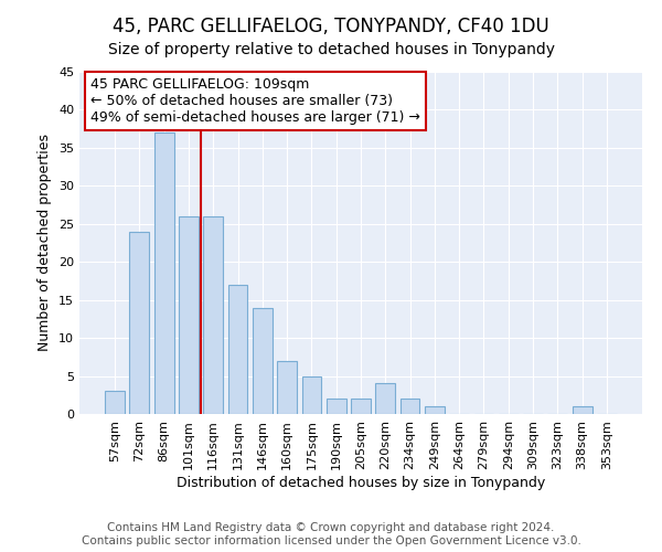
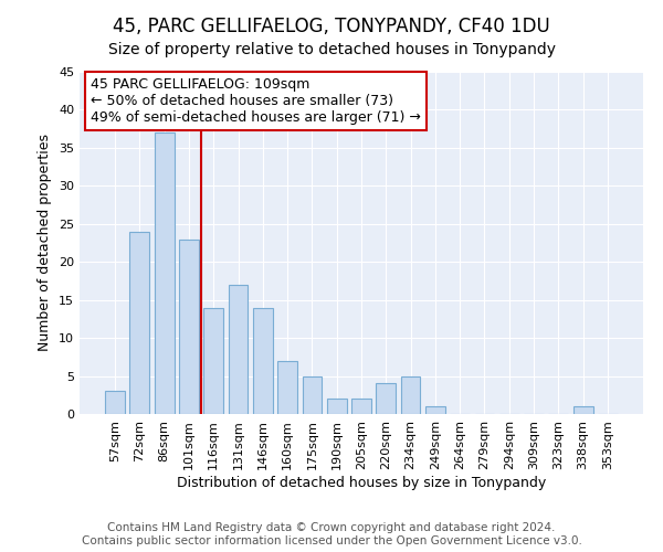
101sqm: 26 -> 23
116sqm: 26 -> 14
234sqm: 2 -> 5
